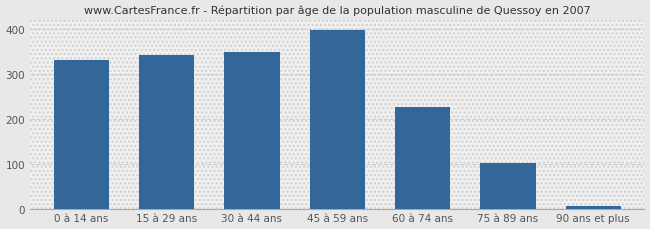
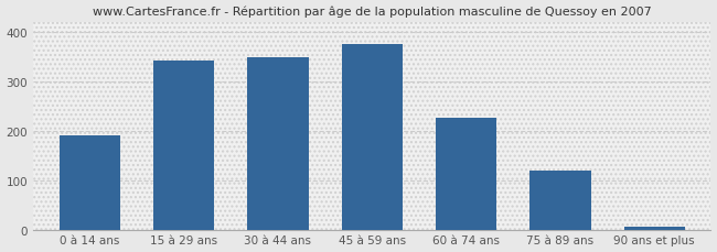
0 à 14 ans: 330 -> 190
45 à 59 ans: 398 -> 375
75 à 89 ans: 101 -> 120
